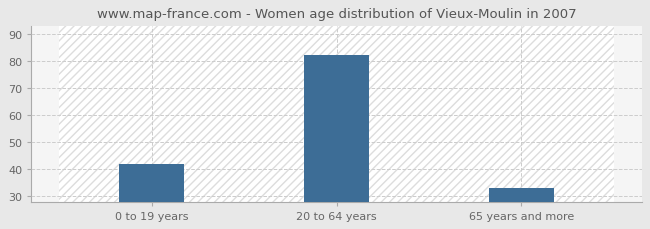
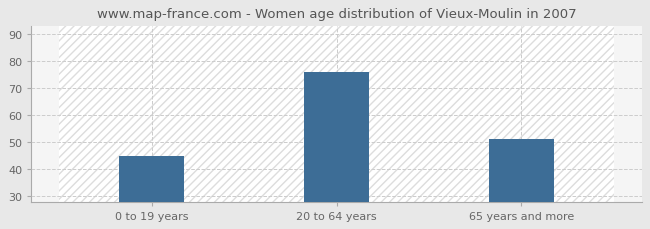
0 to 19 years: 42 -> 45
20 to 64 years: 82 -> 76
65 years and more: 33 -> 51
